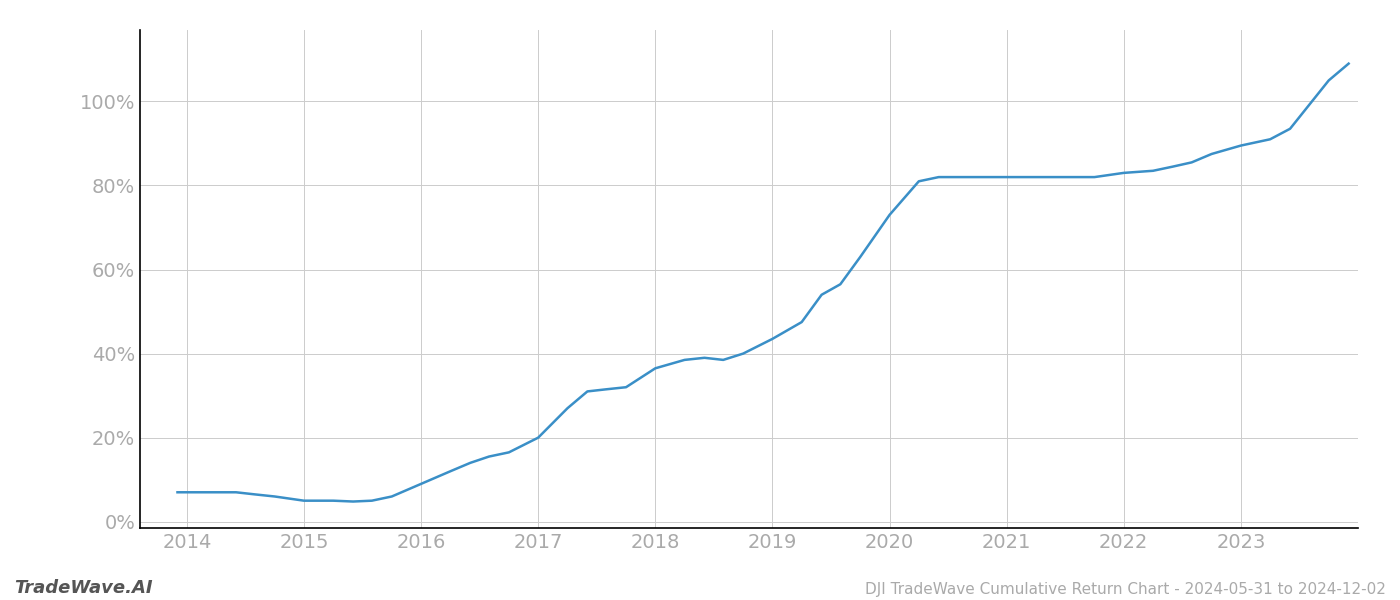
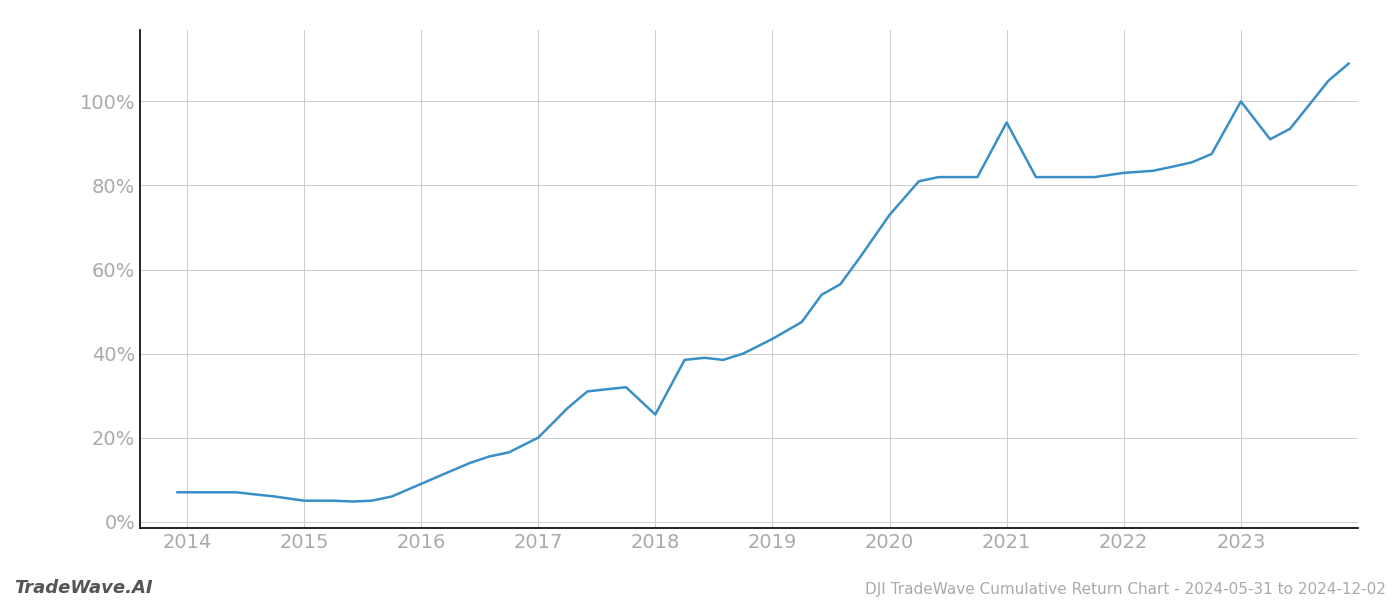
2018: 36.5% -> 25.5%
2021: 82.0% -> 95.0%
2023: 89.5% -> 100.0%
